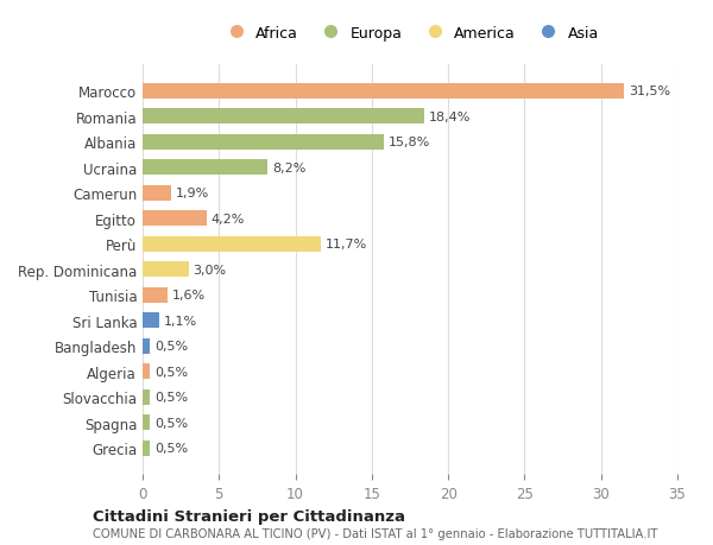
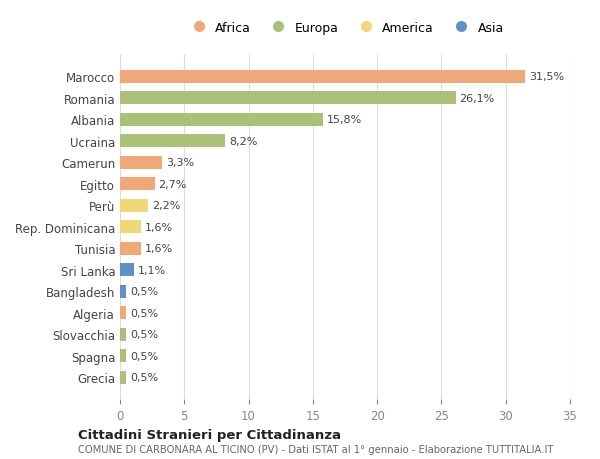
Romania: 18,4% -> 26,1%
Camerun: 1,9% -> 3,3%
Egitto: 4,2% -> 2,7%
Perù: 11,7% -> 2,2%
Rep. Dominicana: 3,0% -> 1,6%
